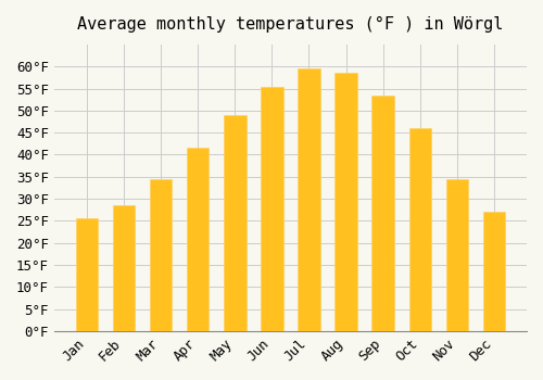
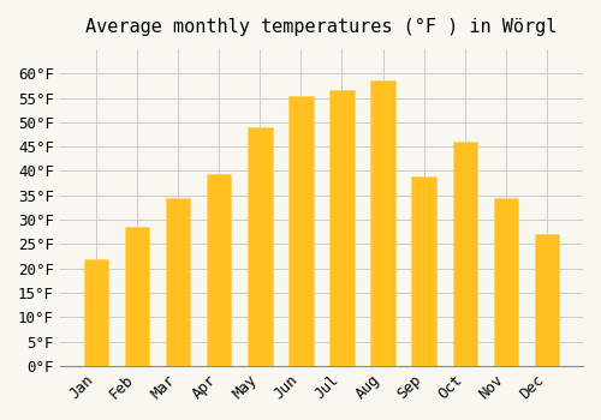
Jan: 25.5°F -> 22.0°F
Apr: 41.5°F -> 39.5°F
Jul: 59.5°F -> 56.5°F
Sep: 53.5°F -> 39.0°F
